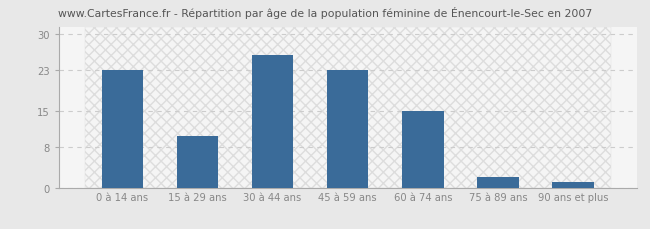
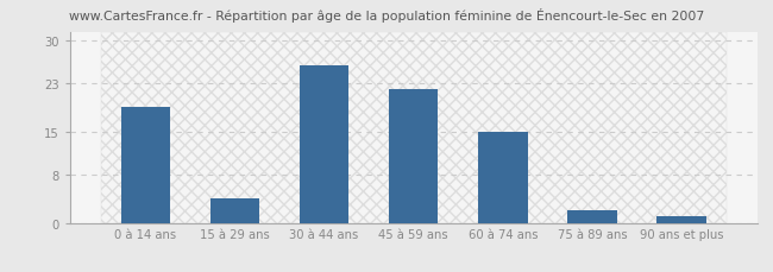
0 à 14 ans: 23 -> 19
15 à 29 ans: 10 -> 4
45 à 59 ans: 23 -> 22
